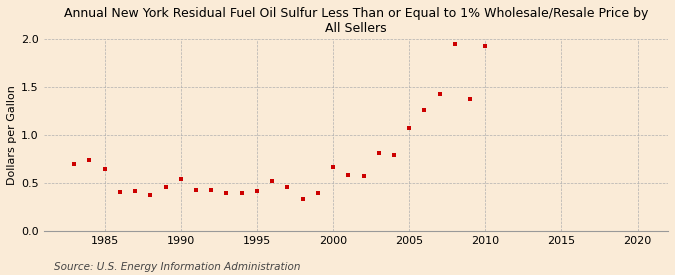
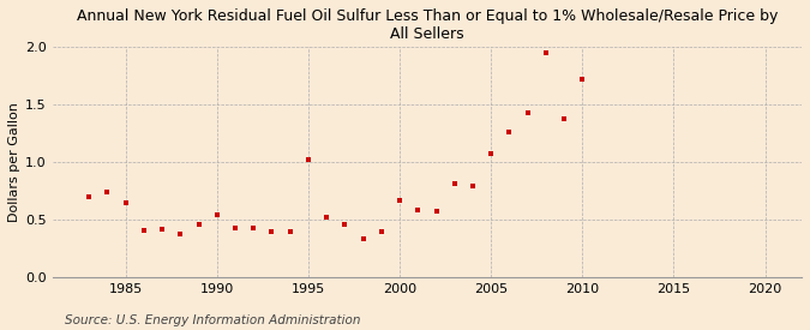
1995: 0.42 -> 1.02
2010: 1.93 -> 1.72
